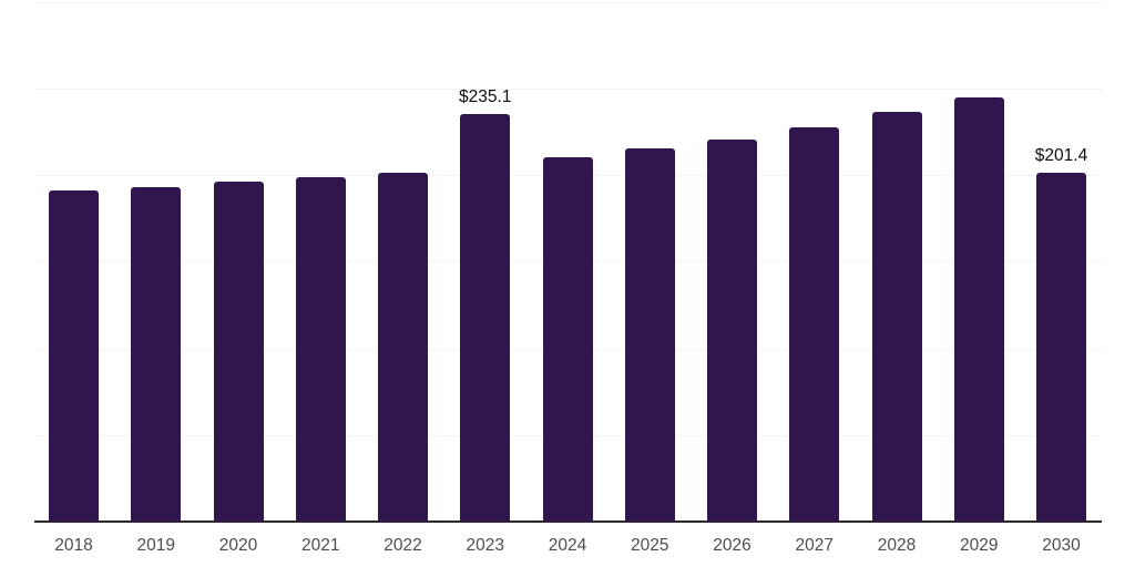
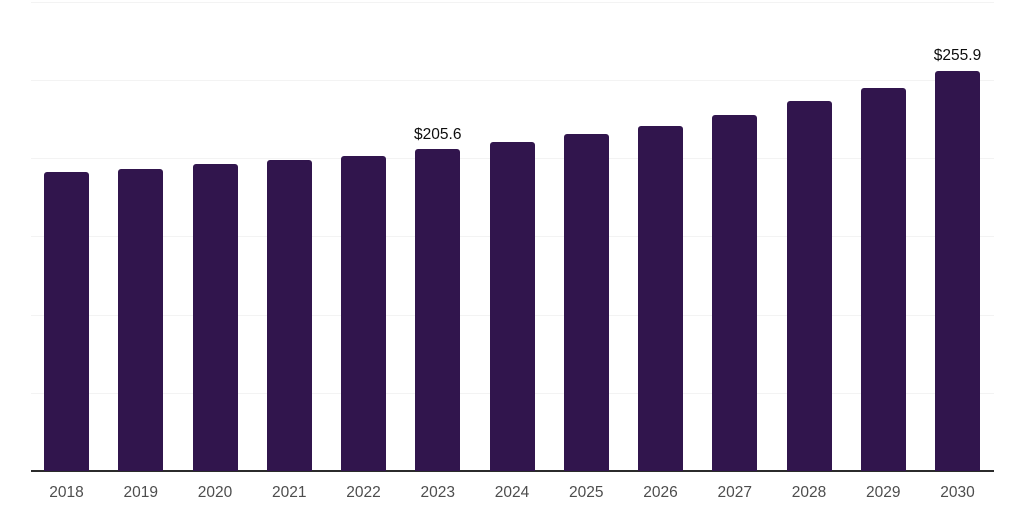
2023: $235.1 -> $205.6
2030: $201.4 -> $255.9
